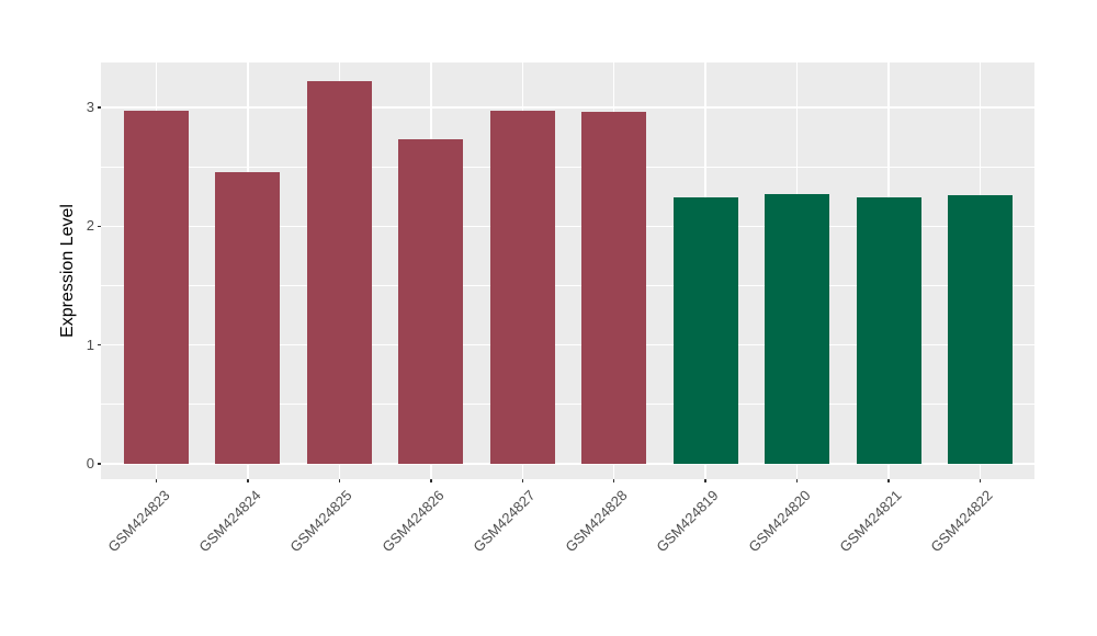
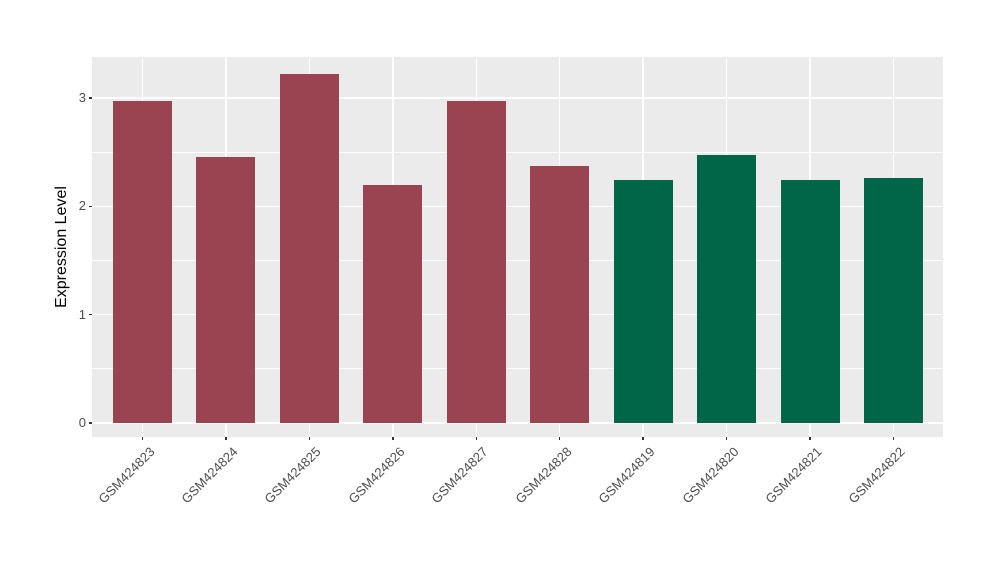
GSM424826: 2.73 -> 2.20
GSM424828: 2.96 -> 2.37
GSM424820: 2.27 -> 2.47
